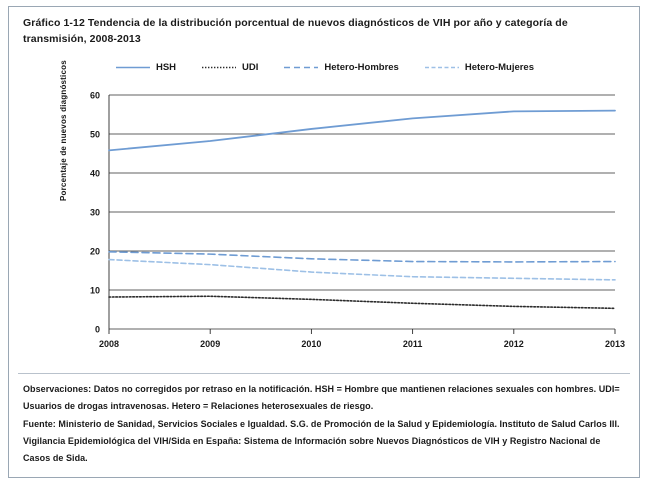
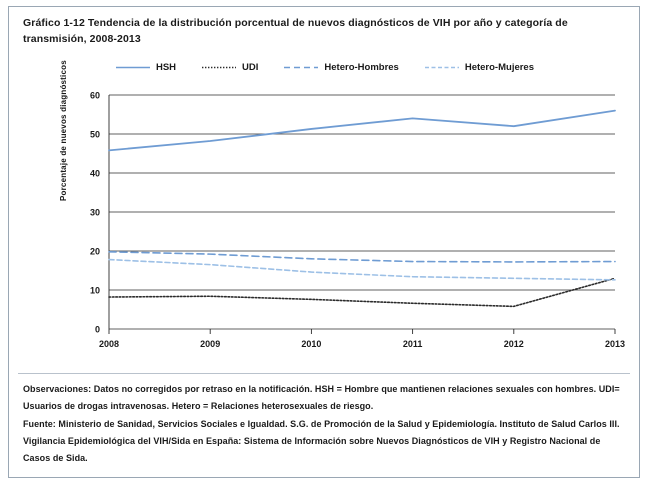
HSH/2012: 56 -> 52
UDI/2013: 5 -> 13
